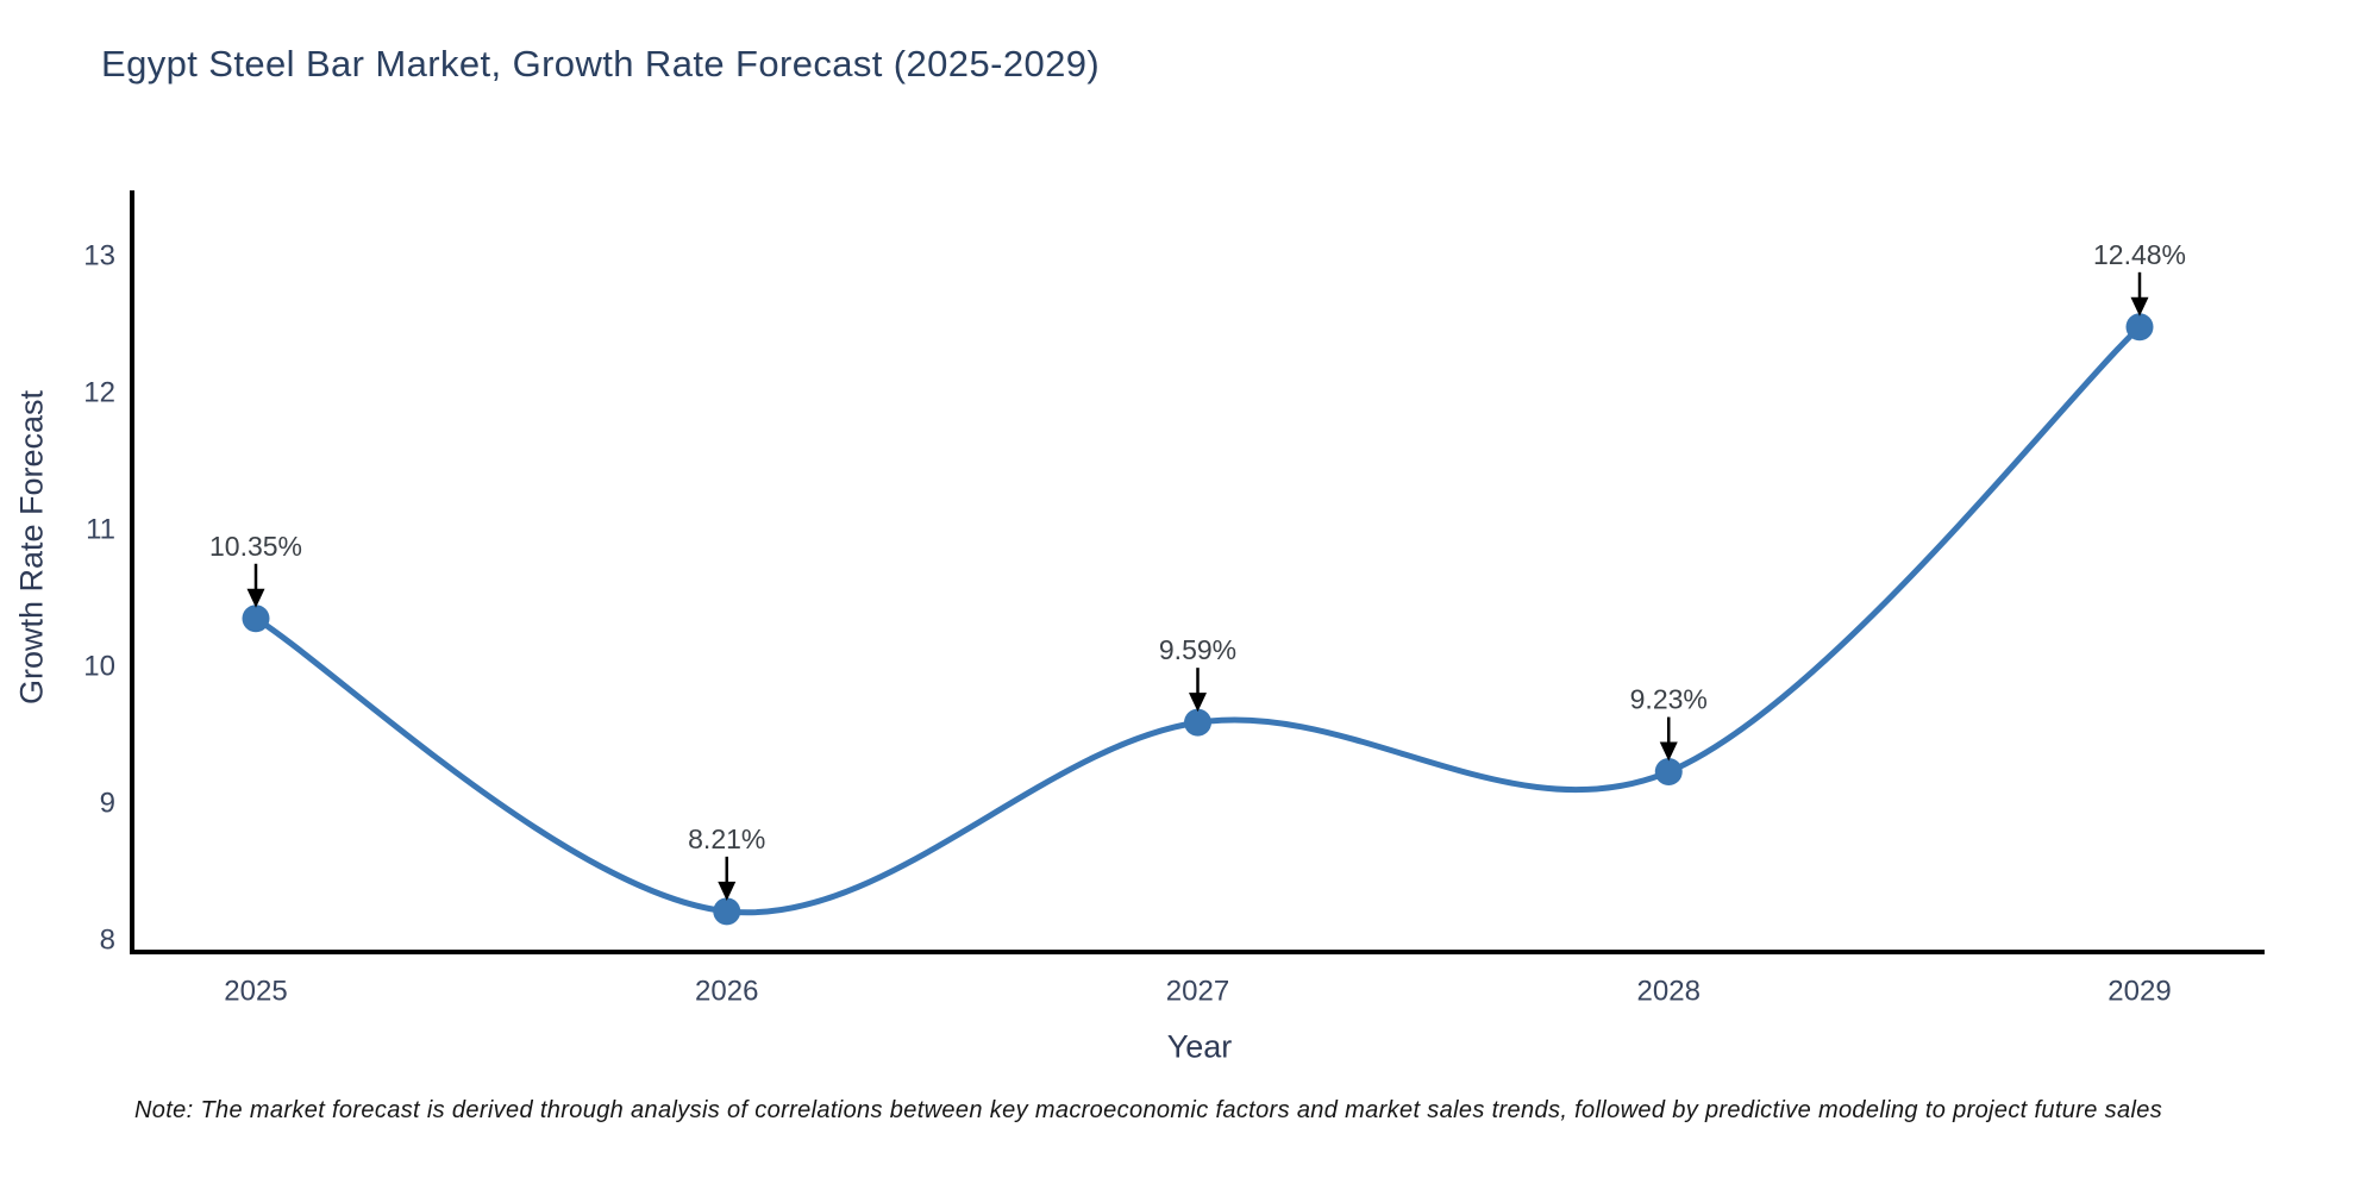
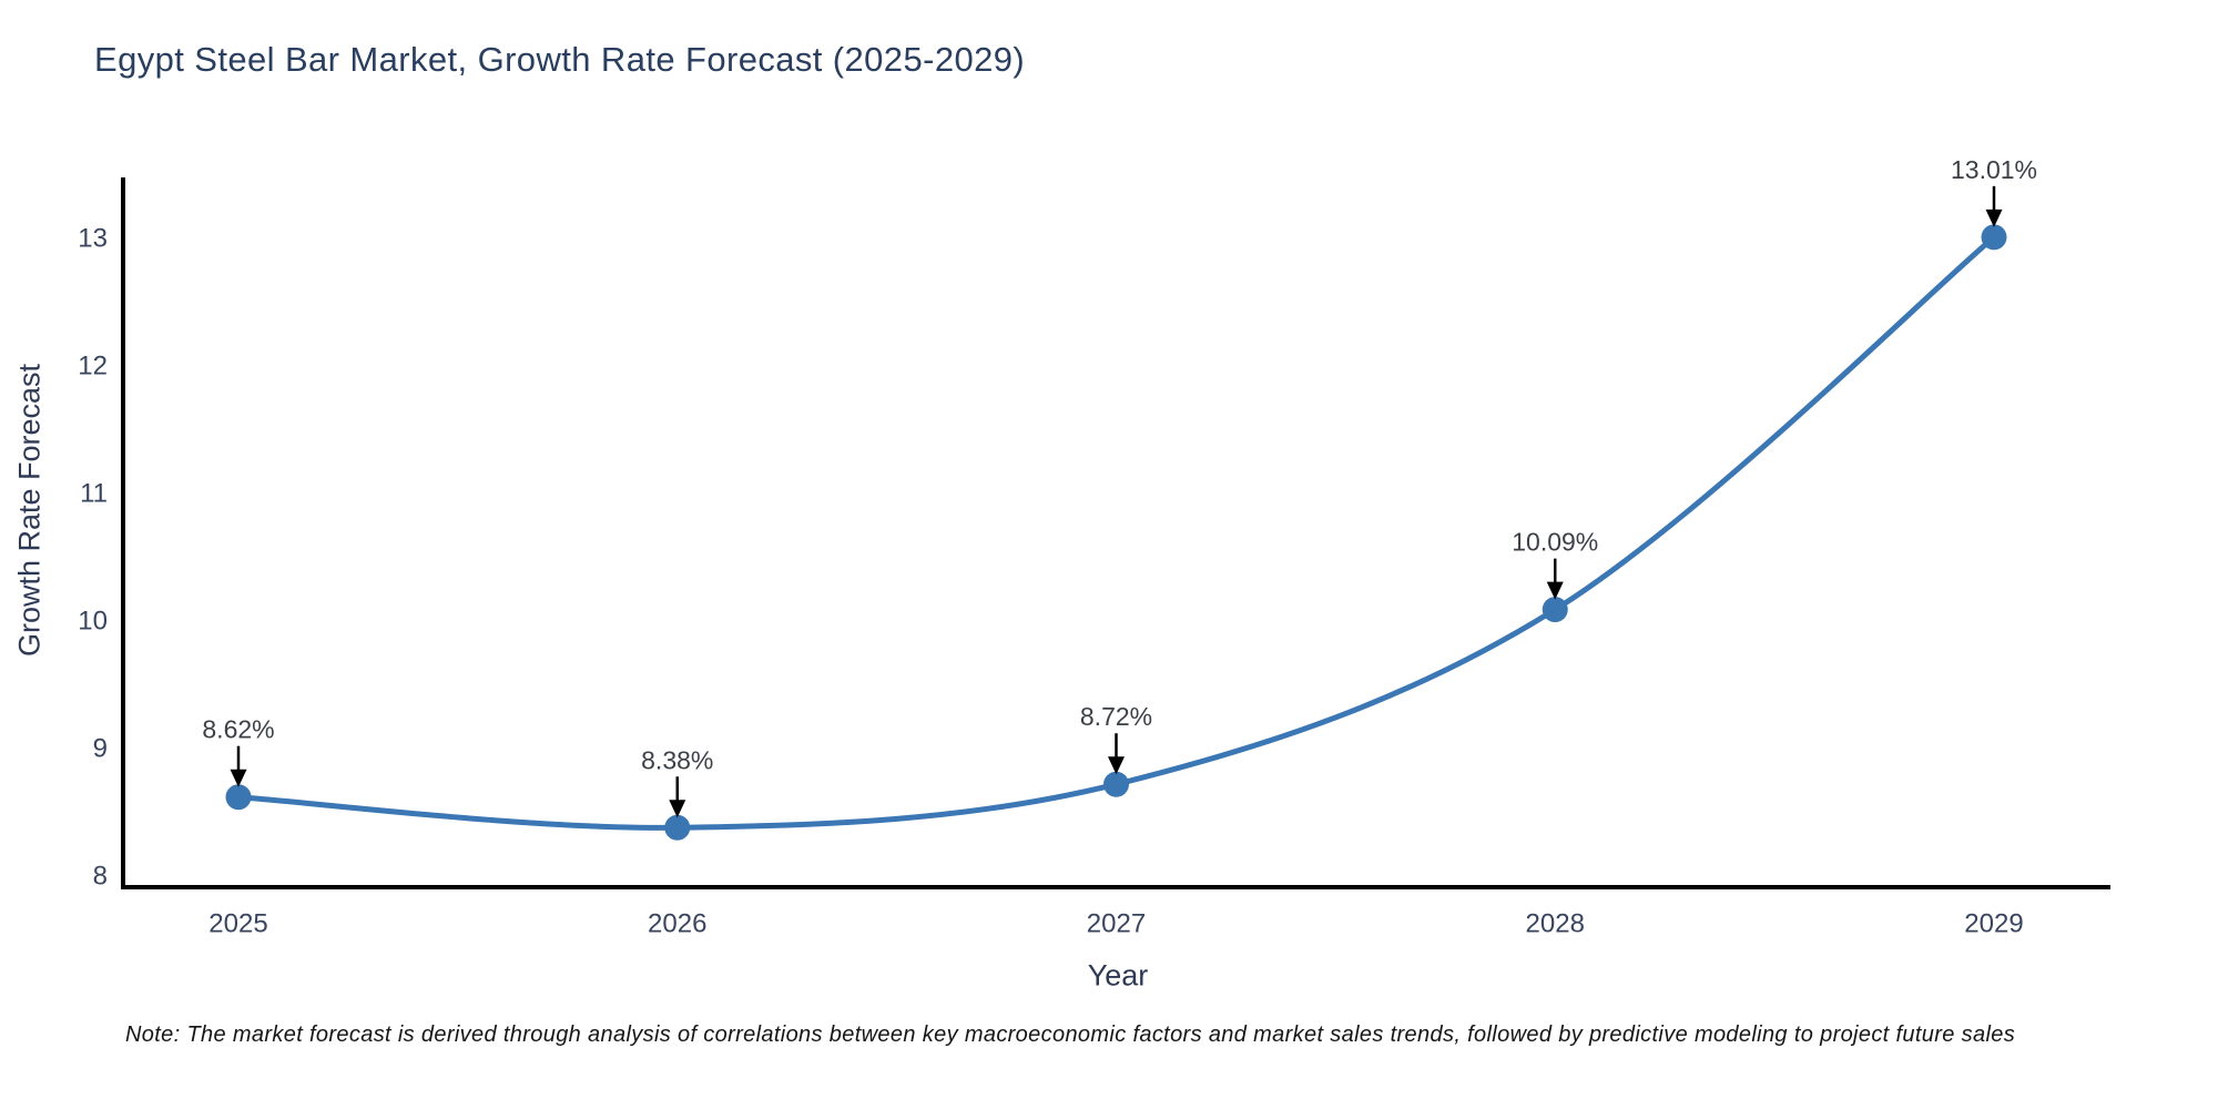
2025: 10.35% -> 8.62%
2026: 8.21% -> 8.38%
2027: 9.59% -> 8.72%
2028: 9.23% -> 10.09%
2029: 12.48% -> 13.01%
